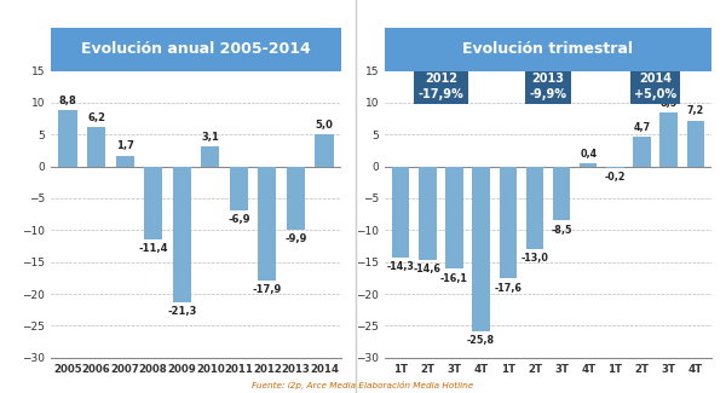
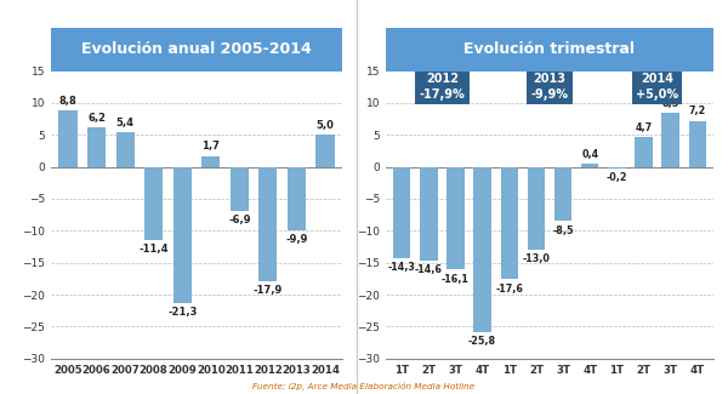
2007: 1,7 -> 5,4
2010: 3,1 -> 1,7
